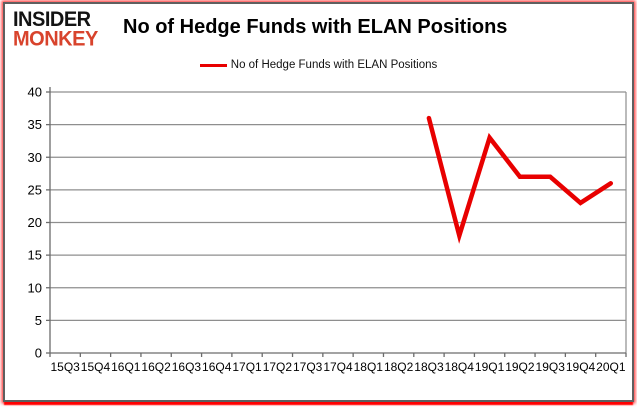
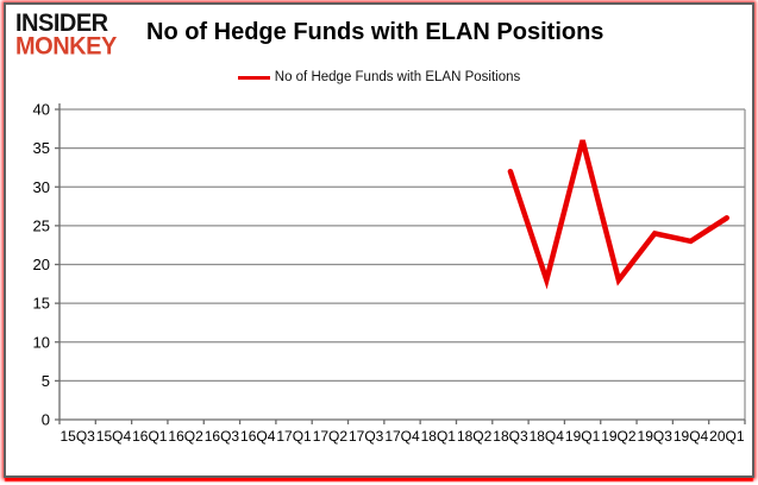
18Q3: 36 -> 32
19Q1: 33 -> 36
19Q2: 27 -> 18
19Q3: 27 -> 24
